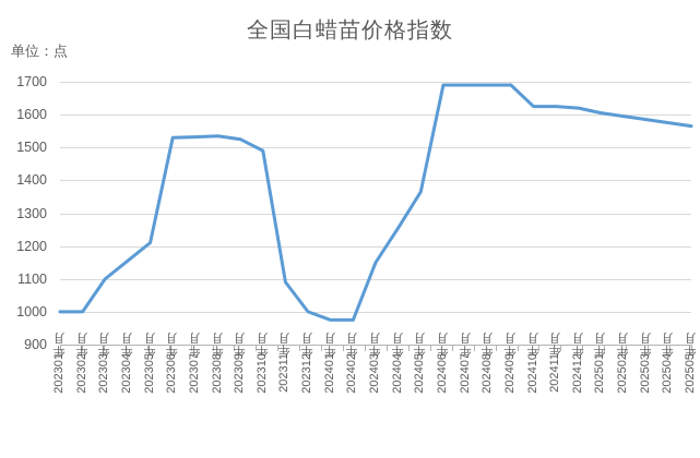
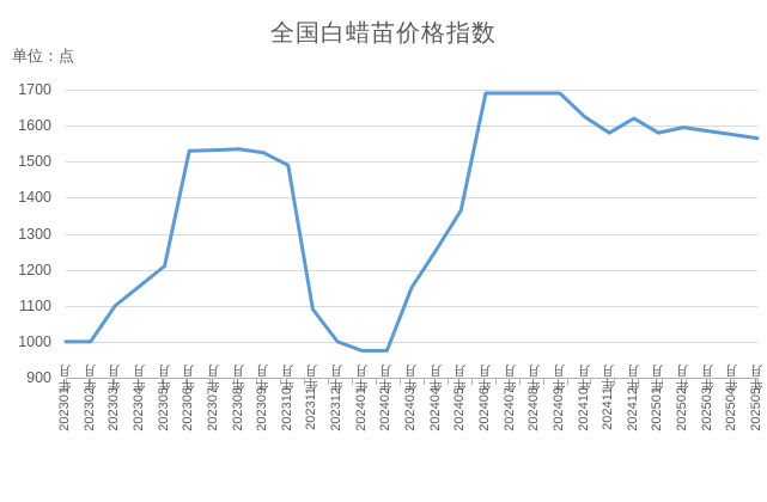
2024年11月: 1620 -> 1580
2025年01月: 1600 -> 1580
